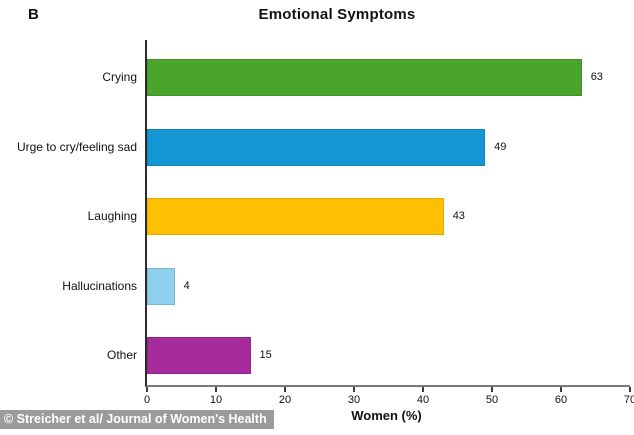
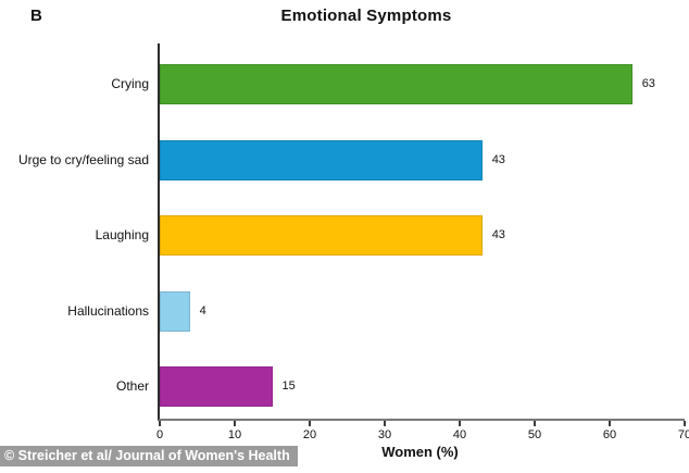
Urge to cry/feeling sad: 49 -> 43
